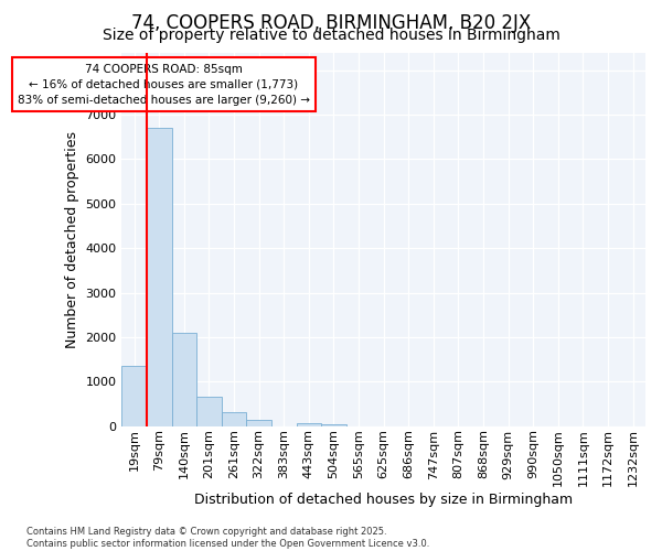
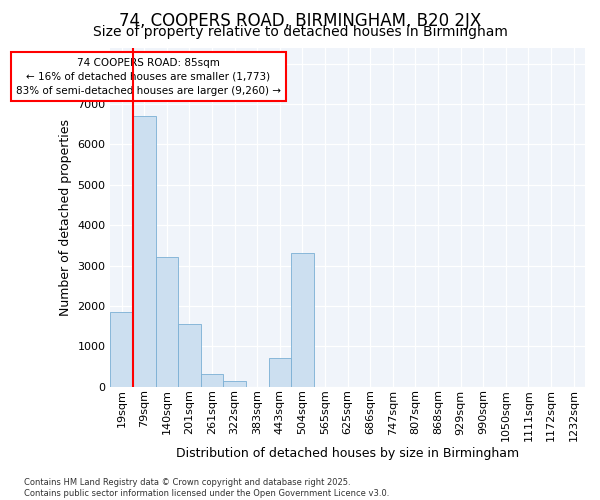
19sqm: 1350 -> 1850
140sqm: 2100 -> 3200
201sqm: 650 -> 1550
443sqm: 80 -> 700
504sqm: 50 -> 3300
